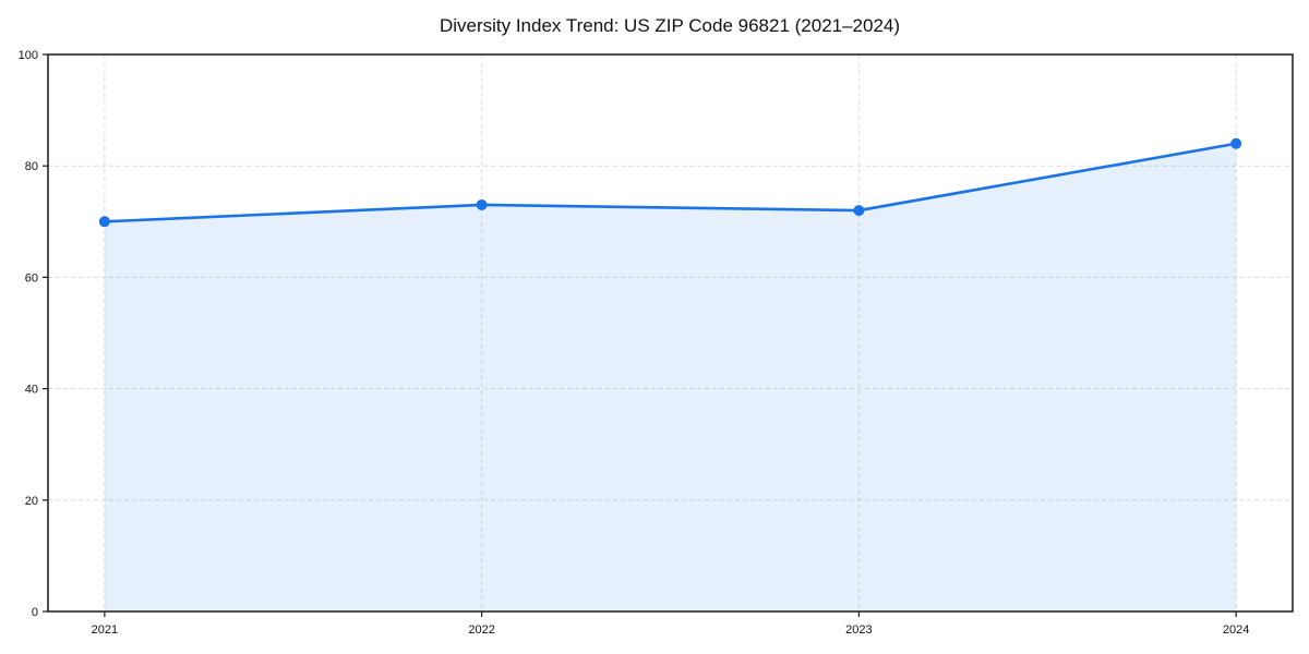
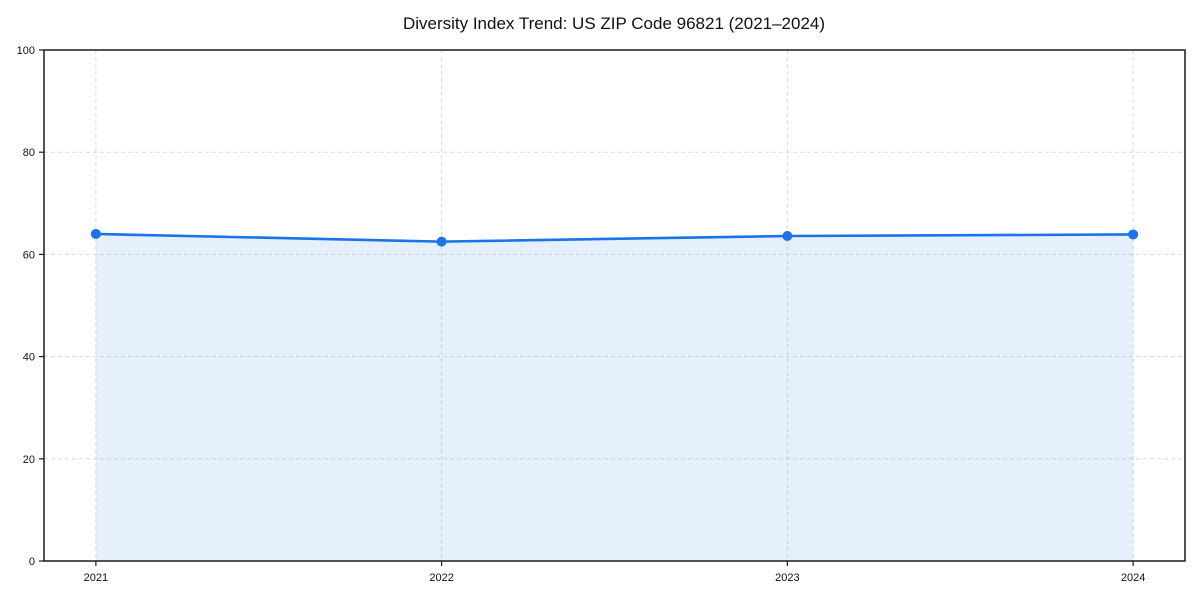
2021: 70 -> 64
2022: 73 -> 62
2023: 72 -> 64
2024: 84 -> 64
